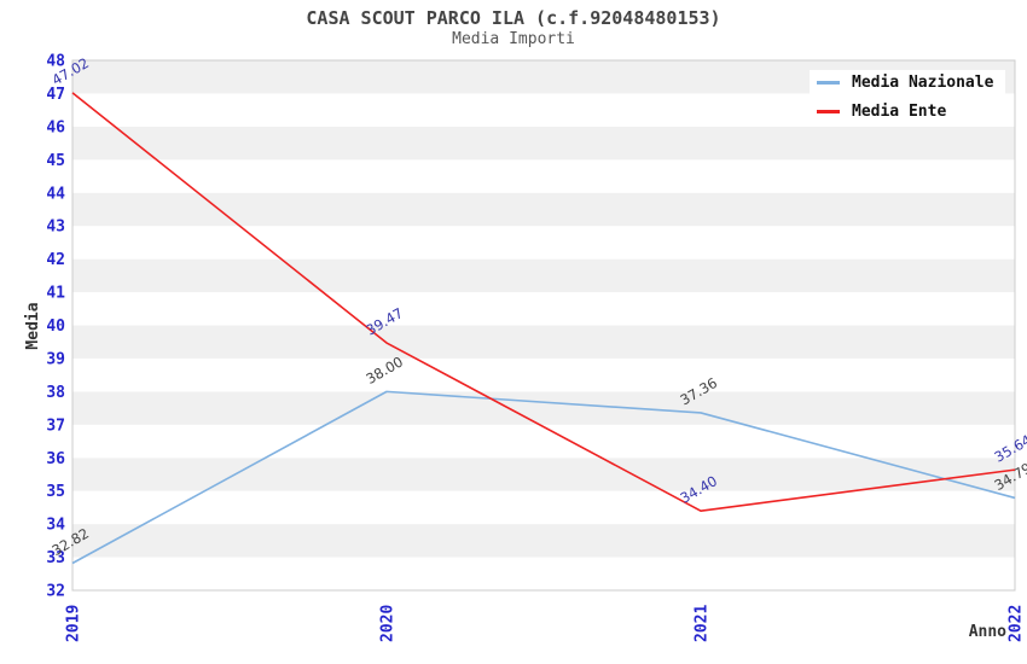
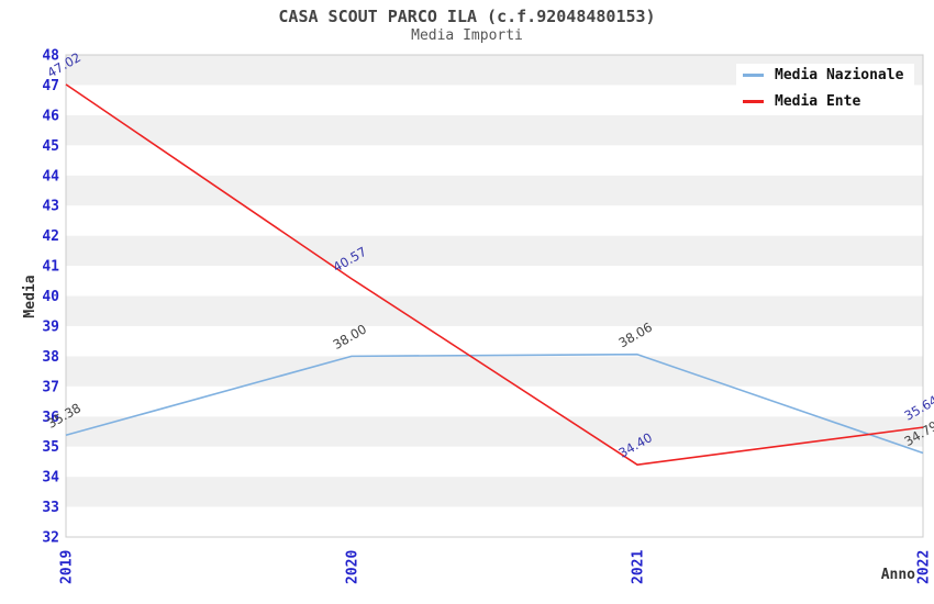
Media Nazionale/2019: 32.82 -> 35.38
Media Ente/2020: 39.47 -> 40.57
Media Nazionale/2021: 37.36 -> 38.06
